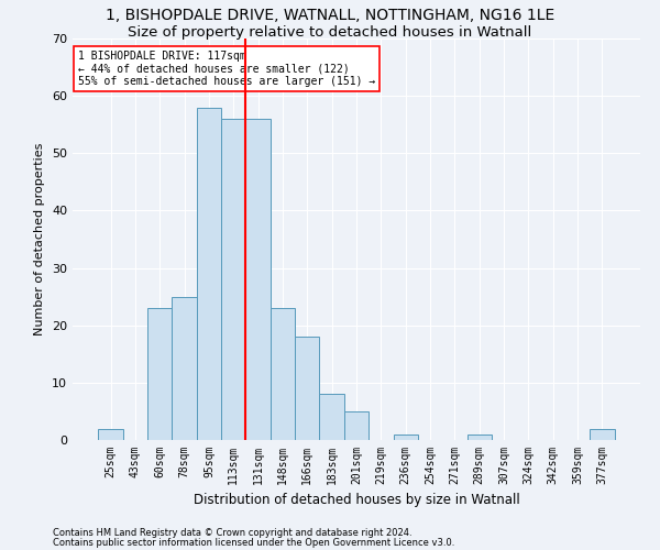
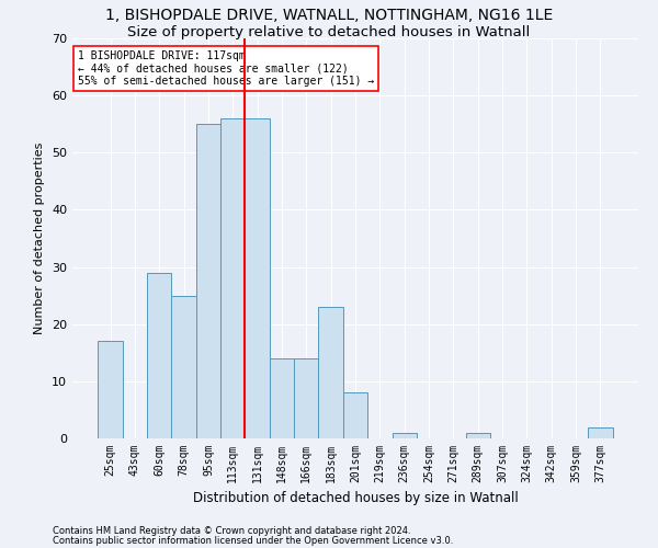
25sqm: 2 -> 17
60sqm: 23 -> 29
95sqm: 58 -> 55
148sqm: 23 -> 14
166sqm: 18 -> 14
183sqm: 8 -> 23
201sqm: 5 -> 8
